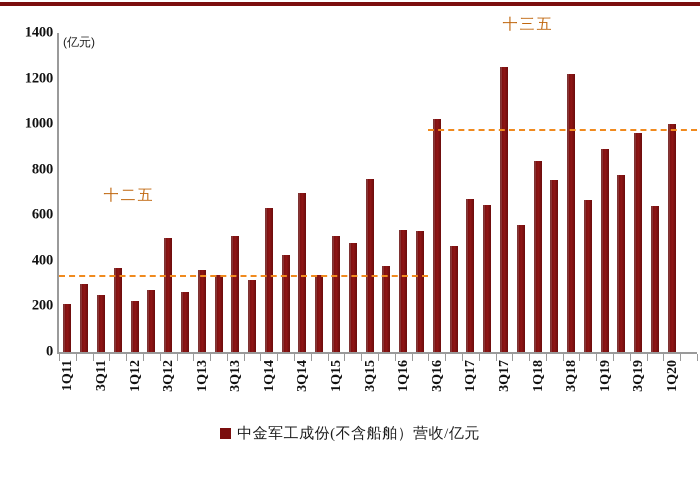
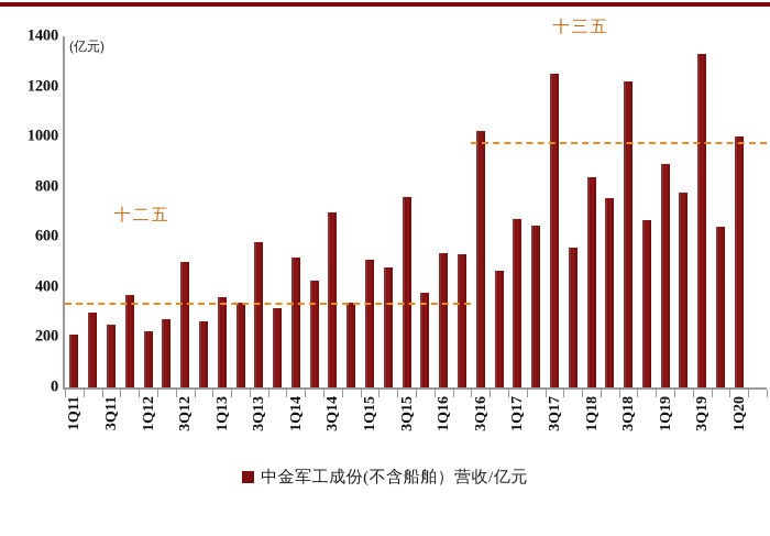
3Q13: 510 -> 580
1Q14: 630 -> 520
3Q19: 960 -> 1330
